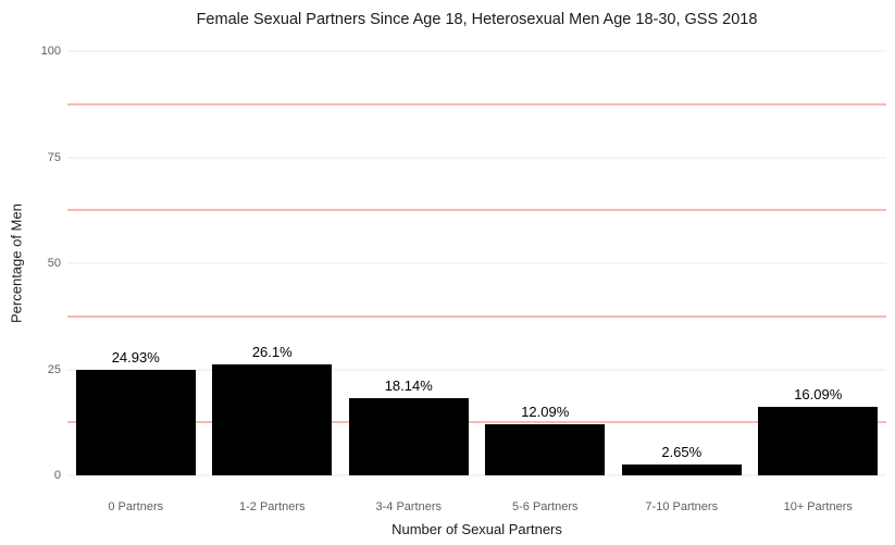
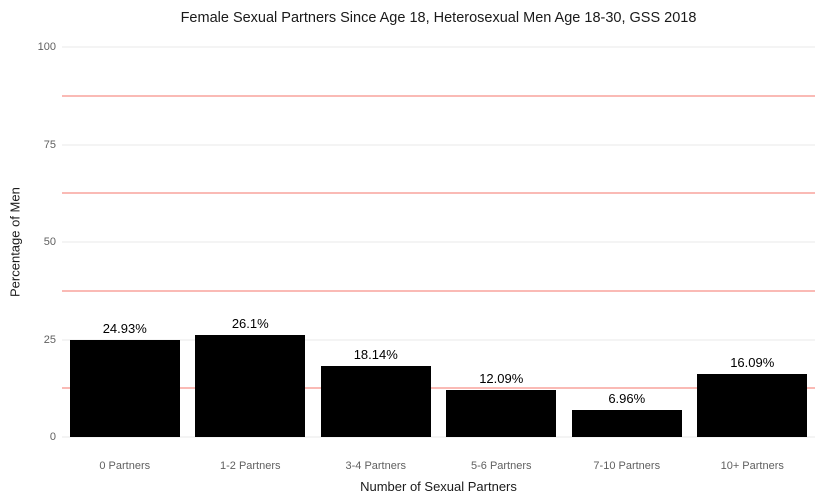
7-10 Partners: 2.65% -> 6.96%
